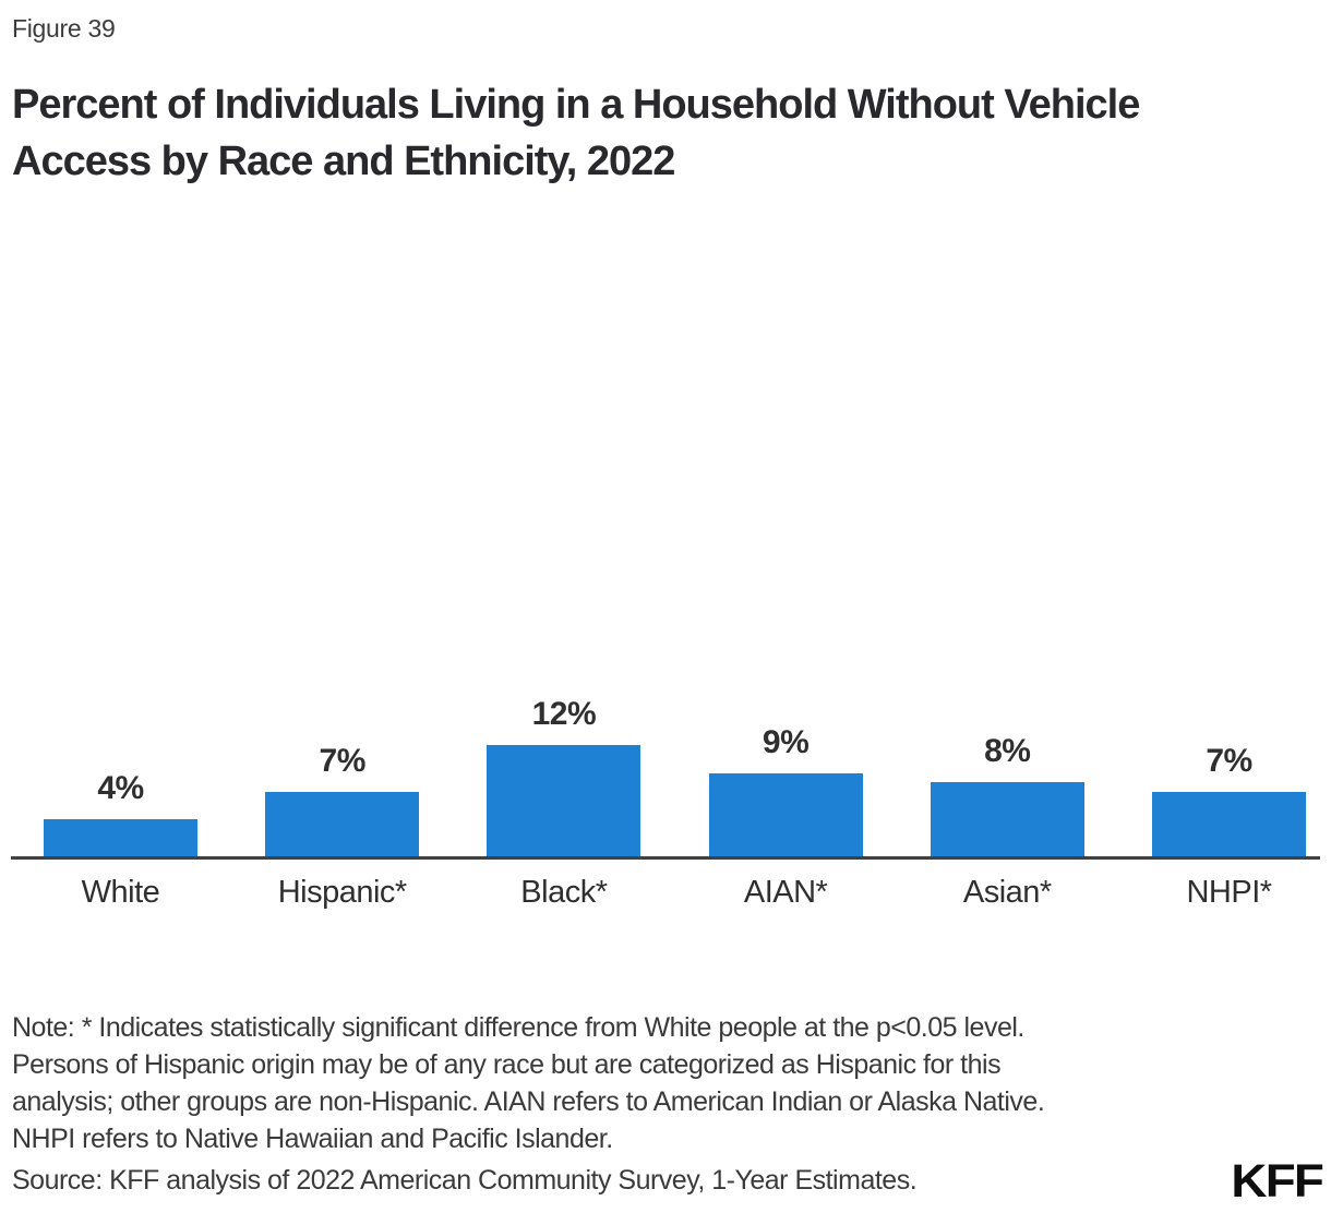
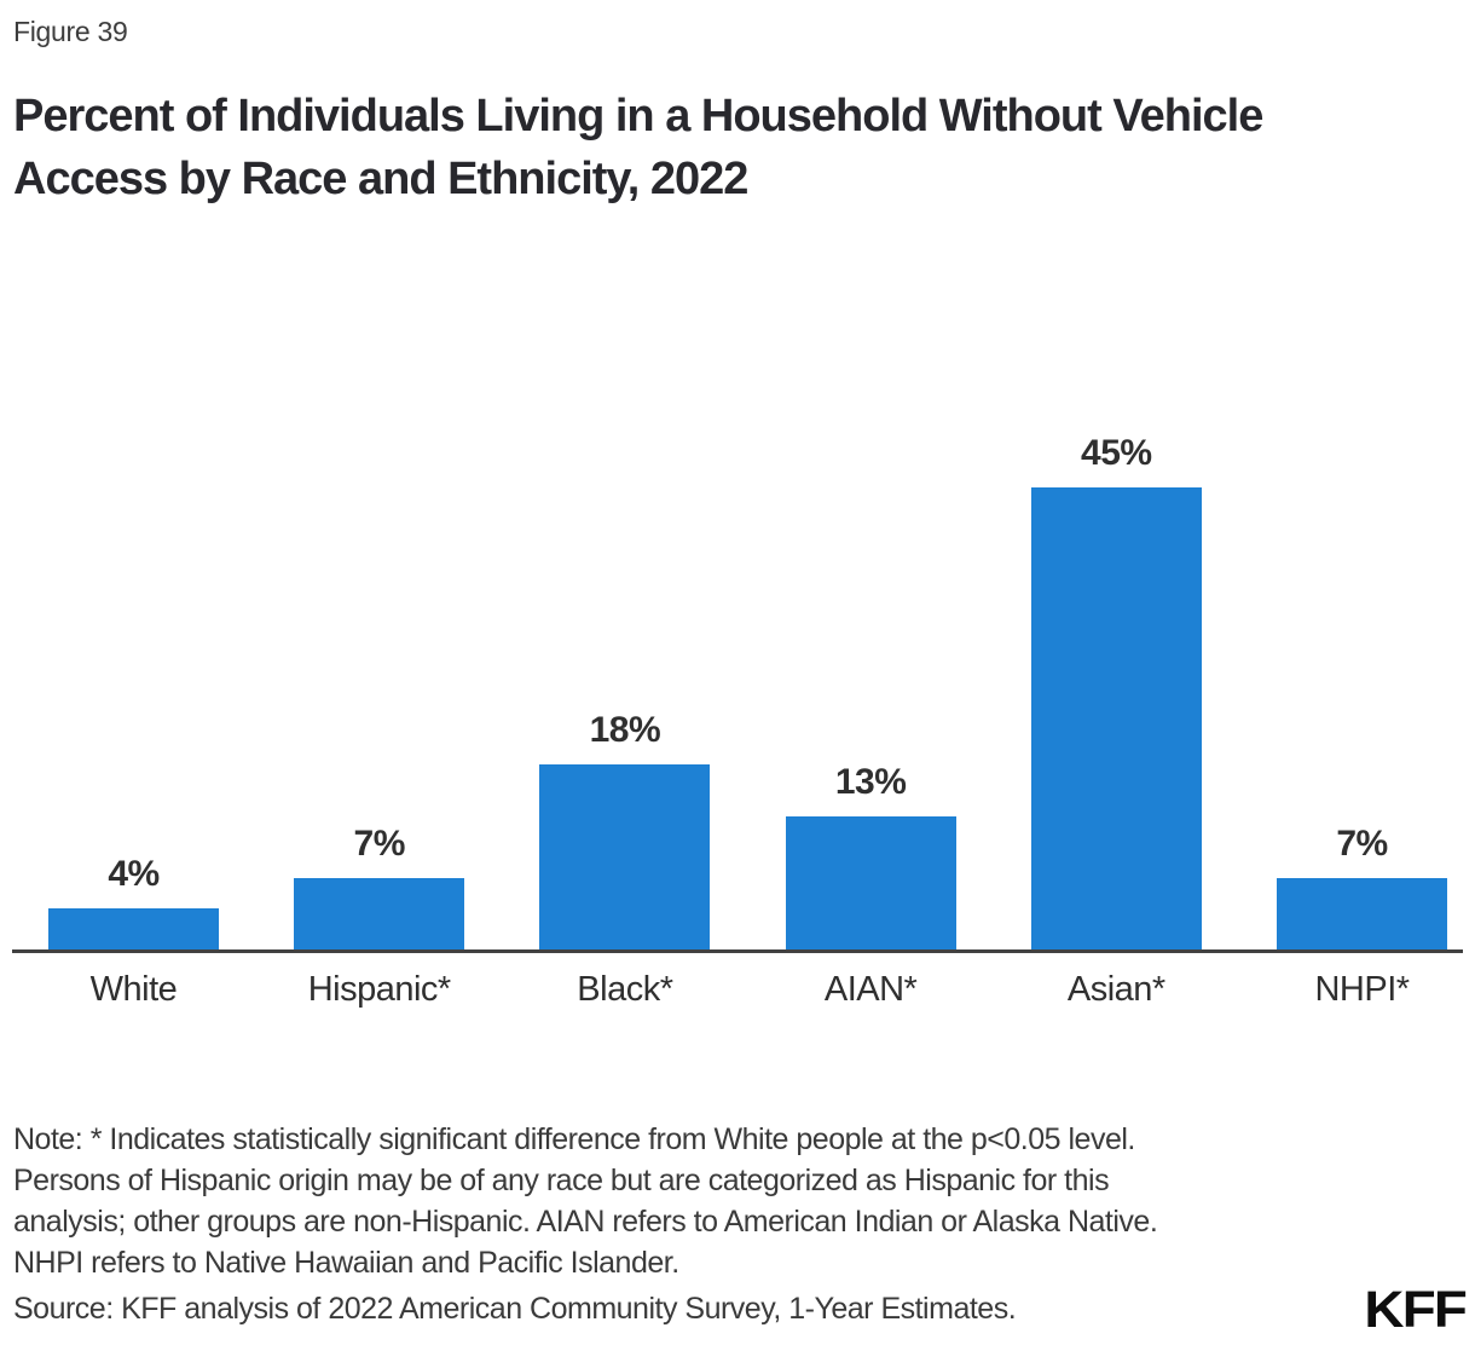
Black*: 12% -> 18%
AIAN*: 9% -> 13%
Asian*: 8% -> 45%
